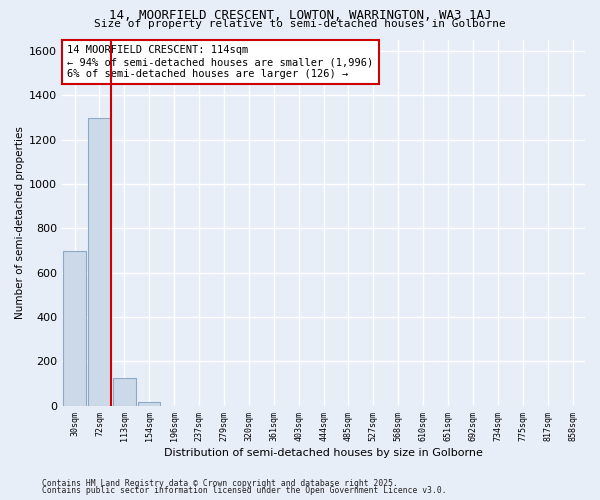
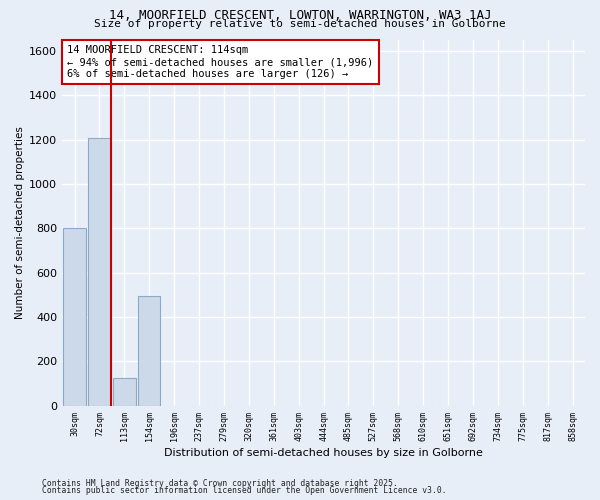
30sqm: 700 -> 800
72sqm: 1300 -> 1210
154sqm: 15 -> 495
